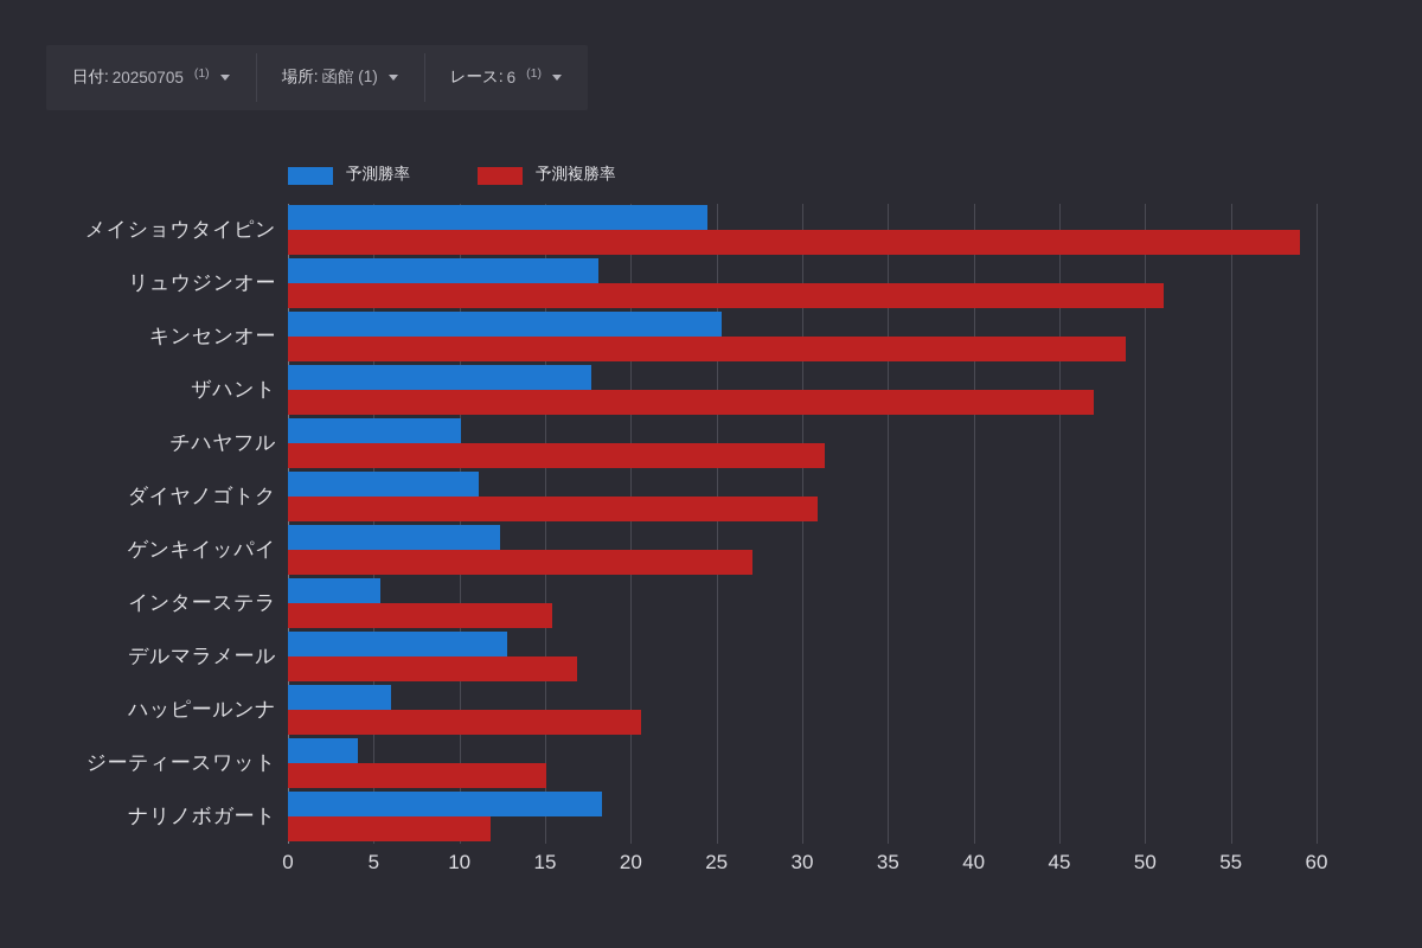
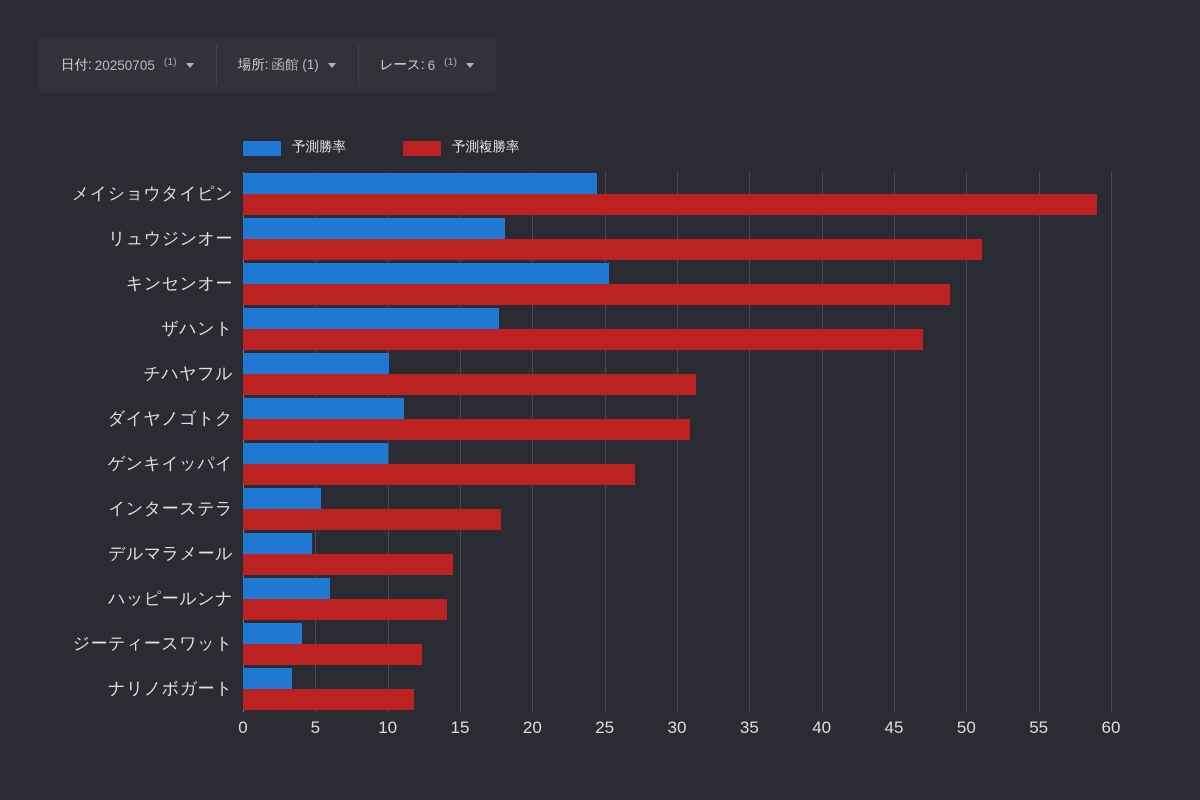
予測勝率/ゲンキイッパイ: 12.4 -> 10.0
予測複勝率/インターステラ: 15.4 -> 17.8
予測勝率/デルマラメール: 12.8 -> 4.8
予測複勝率/デルマラメール: 16.9 -> 14.5
予測複勝率/ハッピールンナ: 20.6 -> 14.1
予測複勝率/ジーティースワット: 15.1 -> 12.4
予測勝率/ナリノボガート: 18.3 -> 3.4
